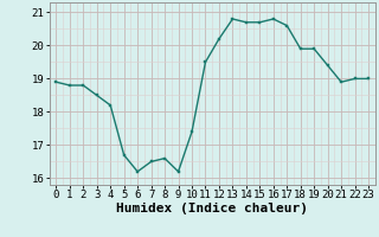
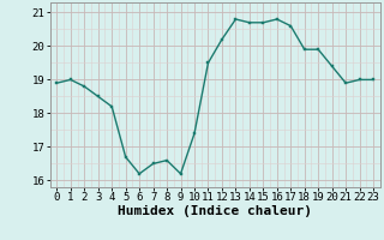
1: 18.8 -> 19.0
